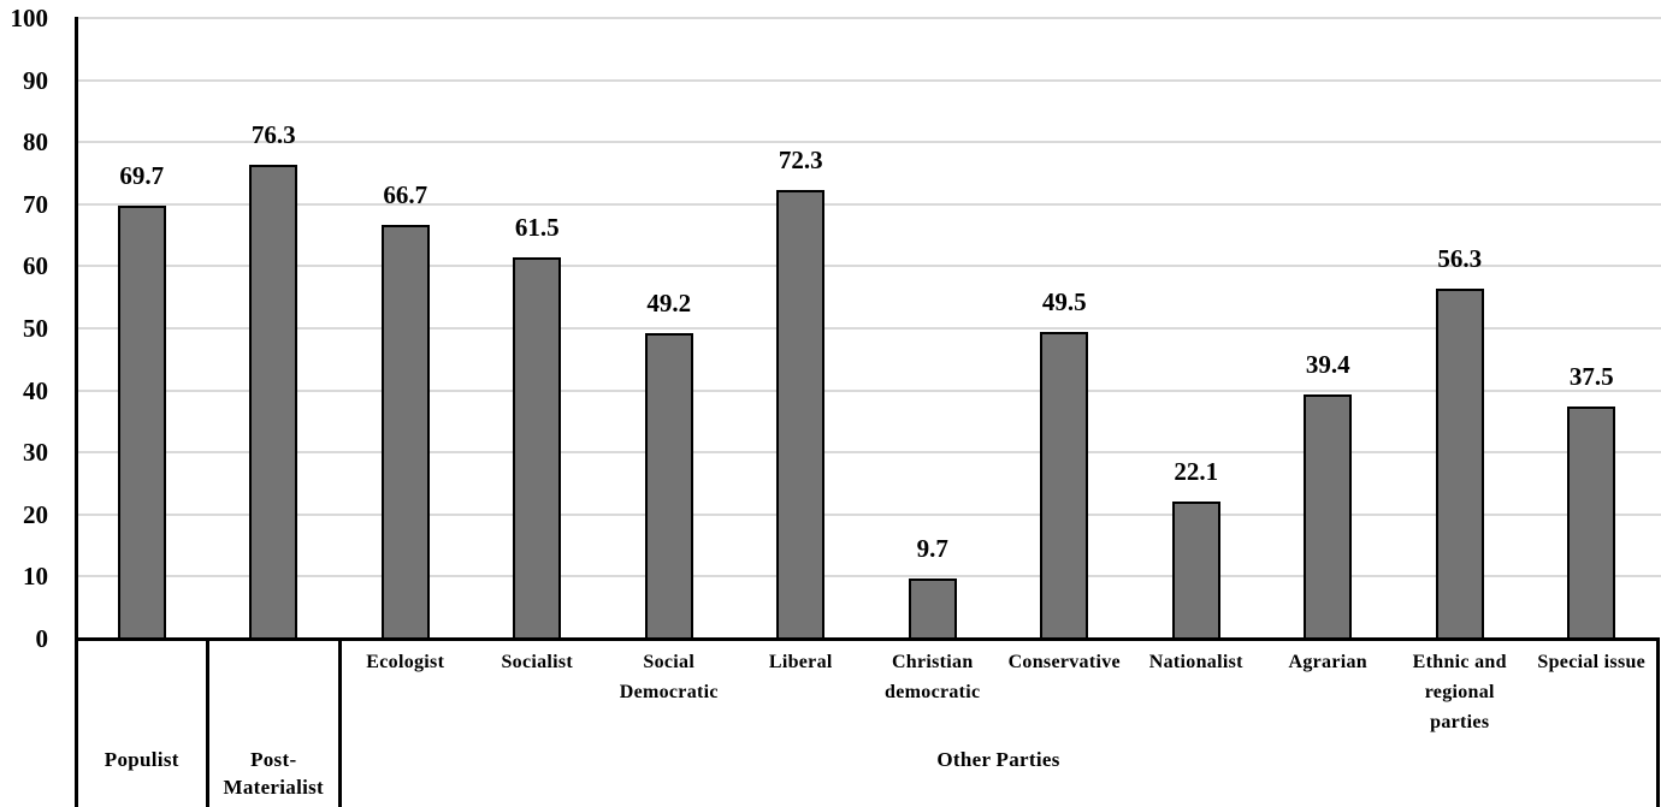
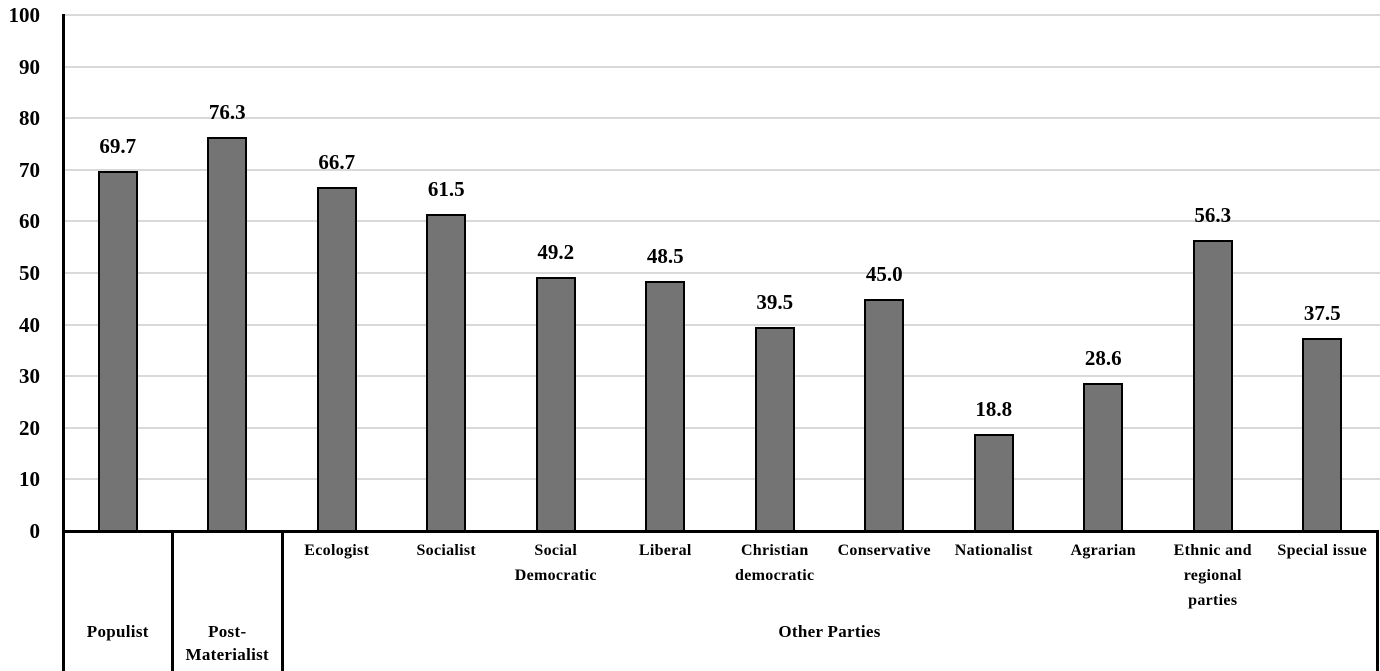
Liberal: 72.3 -> 48.5
Christian democratic: 9.7 -> 39.5
Conservative: 49.5 -> 45.0
Nationalist: 22.1 -> 18.8
Agrarian: 39.4 -> 28.6
